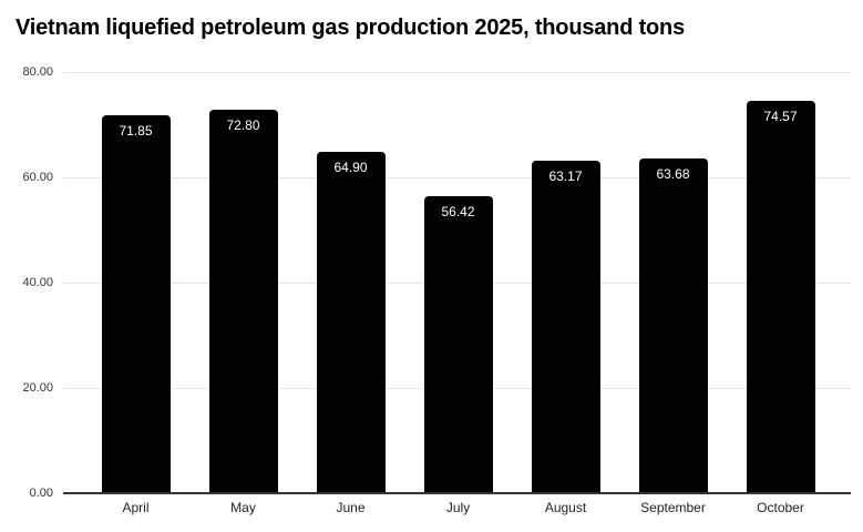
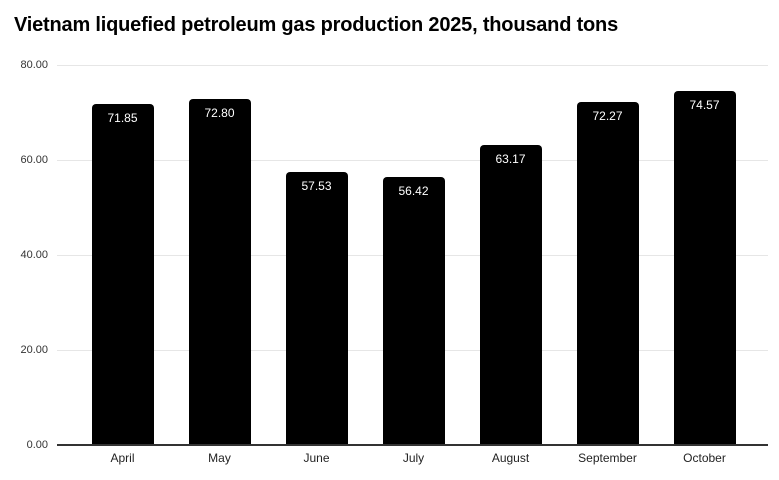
June: 64.90 -> 57.53
September: 63.68 -> 72.27
